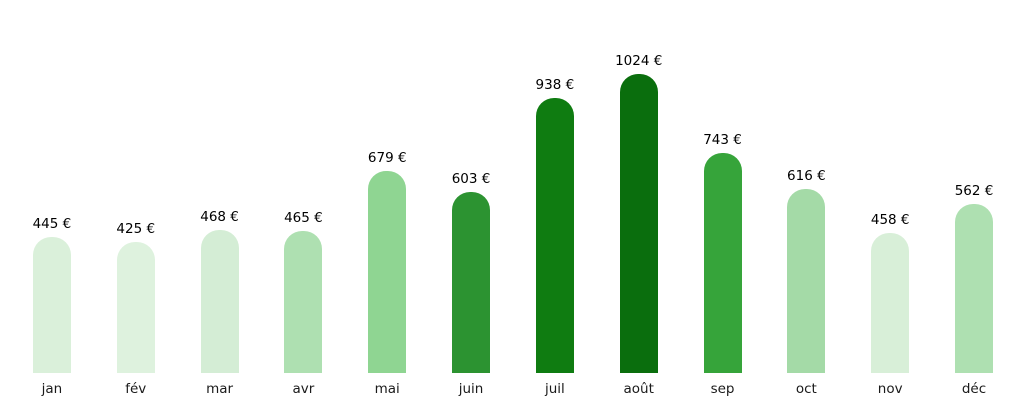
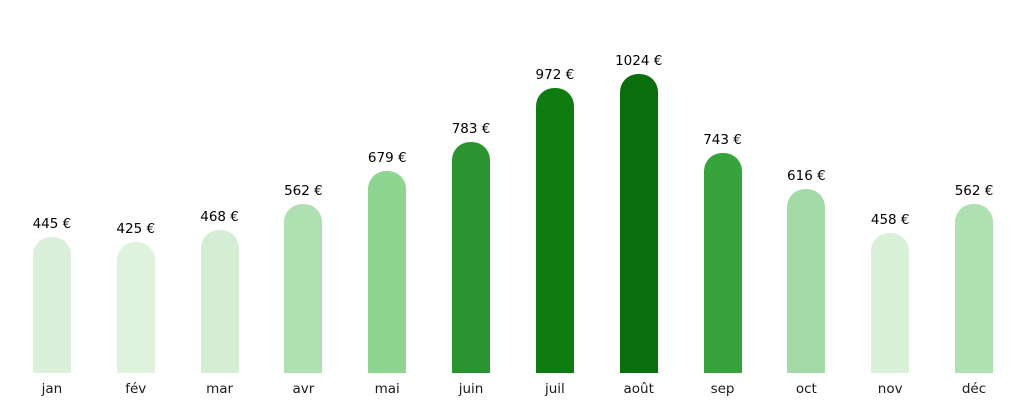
avr: 465 -> 562
juin: 603 -> 783
juil: 938 -> 972
